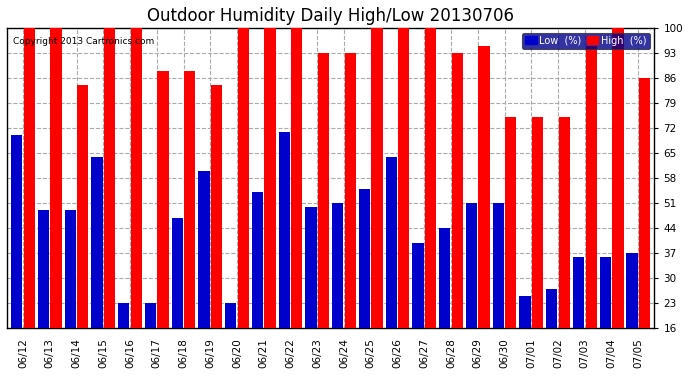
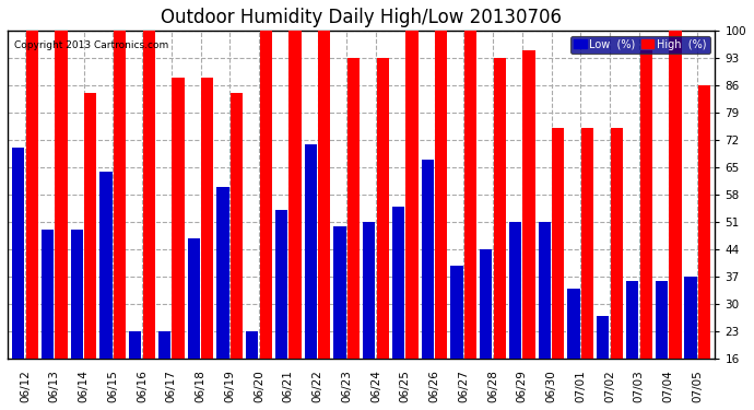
Low (%)/06/26: 64 -> 67
Low (%)/07/01: 25 -> 34
